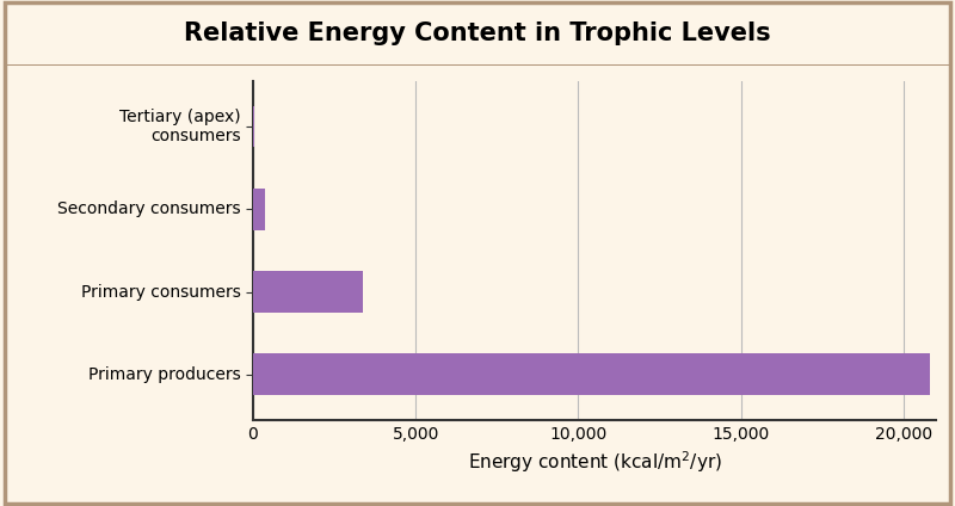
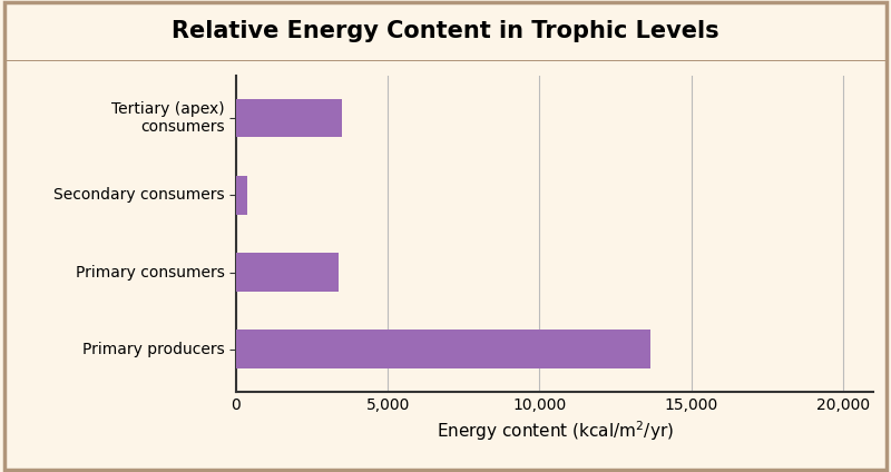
Tertiary (apex) consumers: 20 -> 3,500
Primary producers: 20,810 -> 13,650
